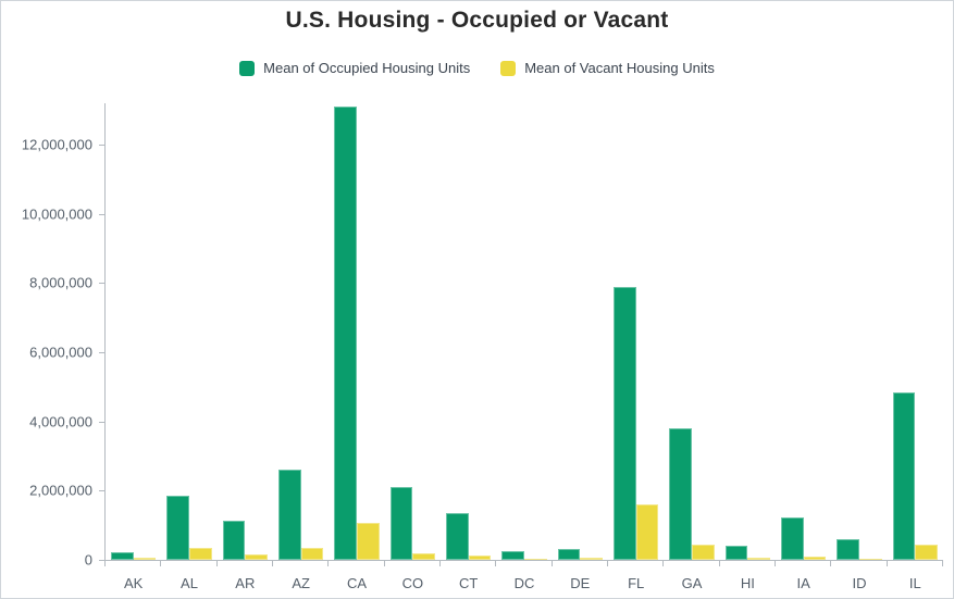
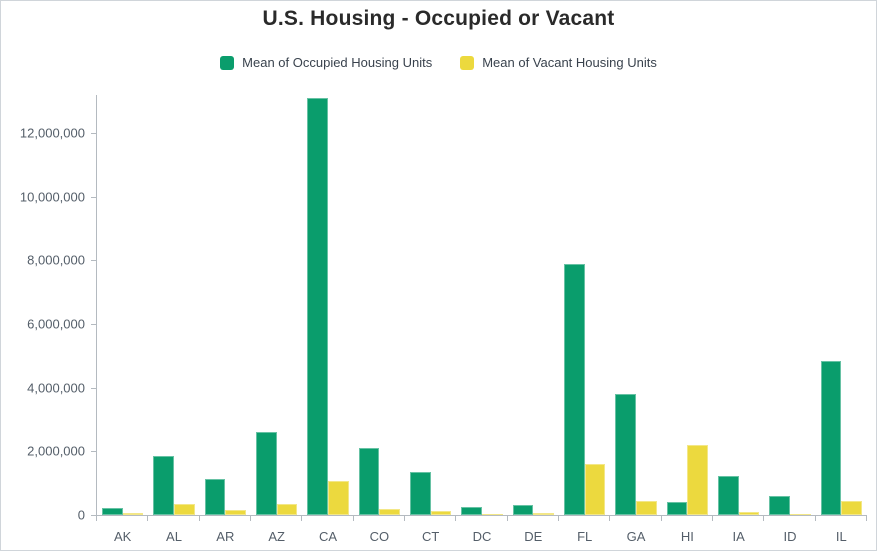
Mean of Vacant Housing Units/HI: 100000 -> 2200000
